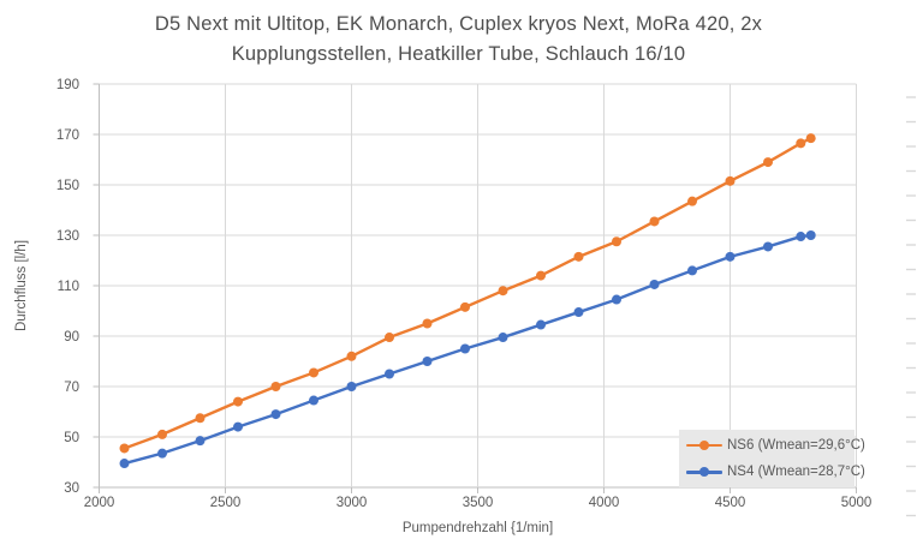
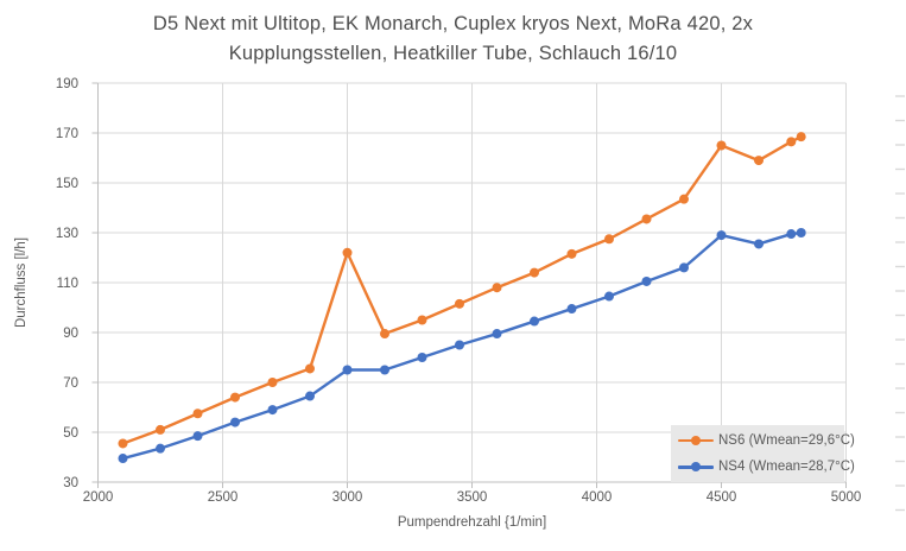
NS6 (Wmean=29,6°C)/3000: 82 -> 122
NS4 (Wmean=28,7°C)/3000: 70 -> 75
NS6 (Wmean=29,6°C)/4500: 152 -> 165
NS4 (Wmean=28,7°C)/4500: 122 -> 129
